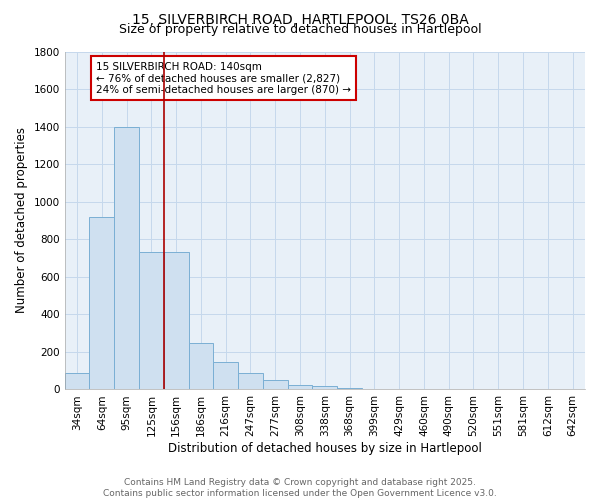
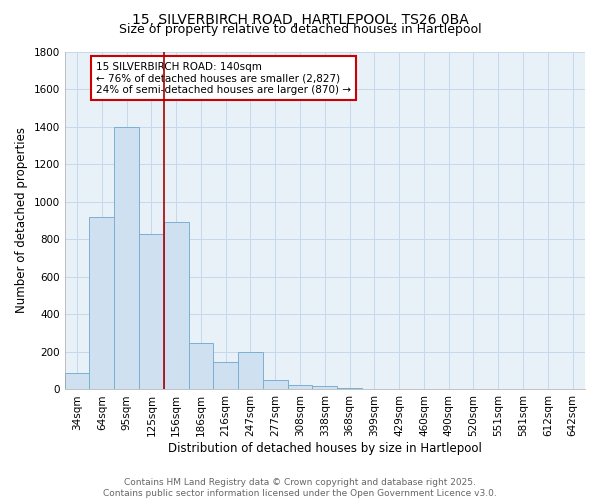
125sqm: 730 -> 830
156sqm: 730 -> 890
247sqm: 90 -> 200
